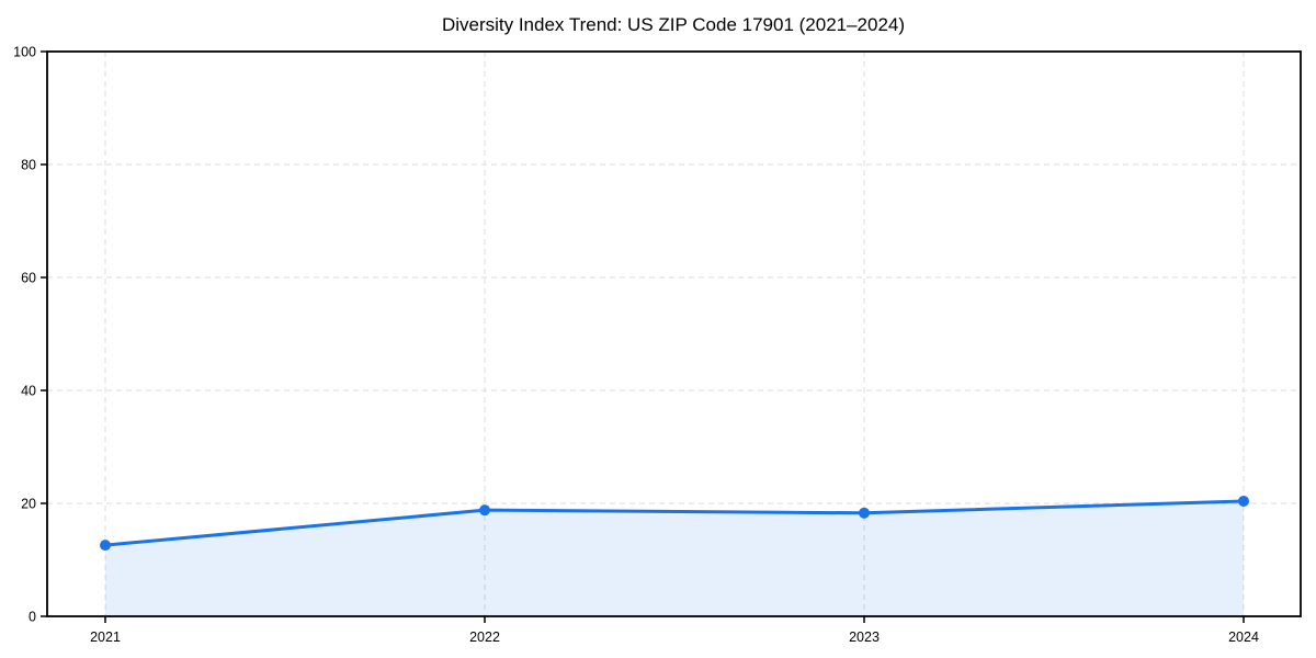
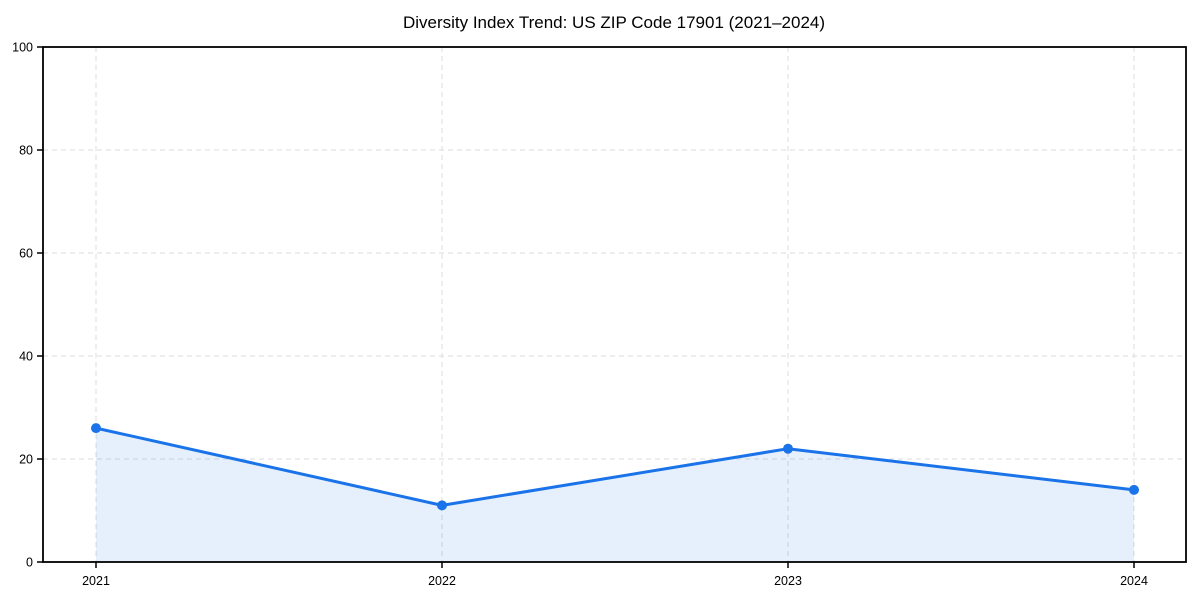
2021: 13 -> 26
2022: 19 -> 11
2023: 18 -> 22
2024: 20 -> 14
